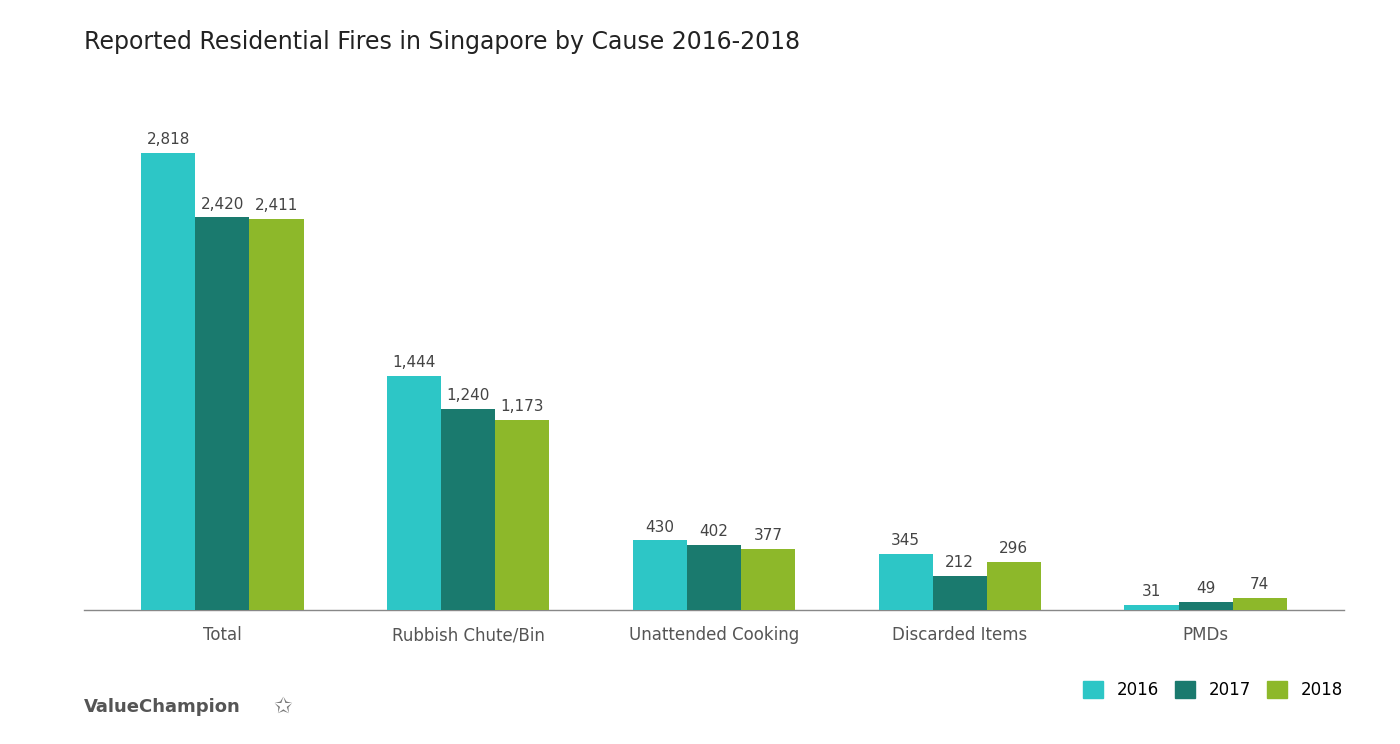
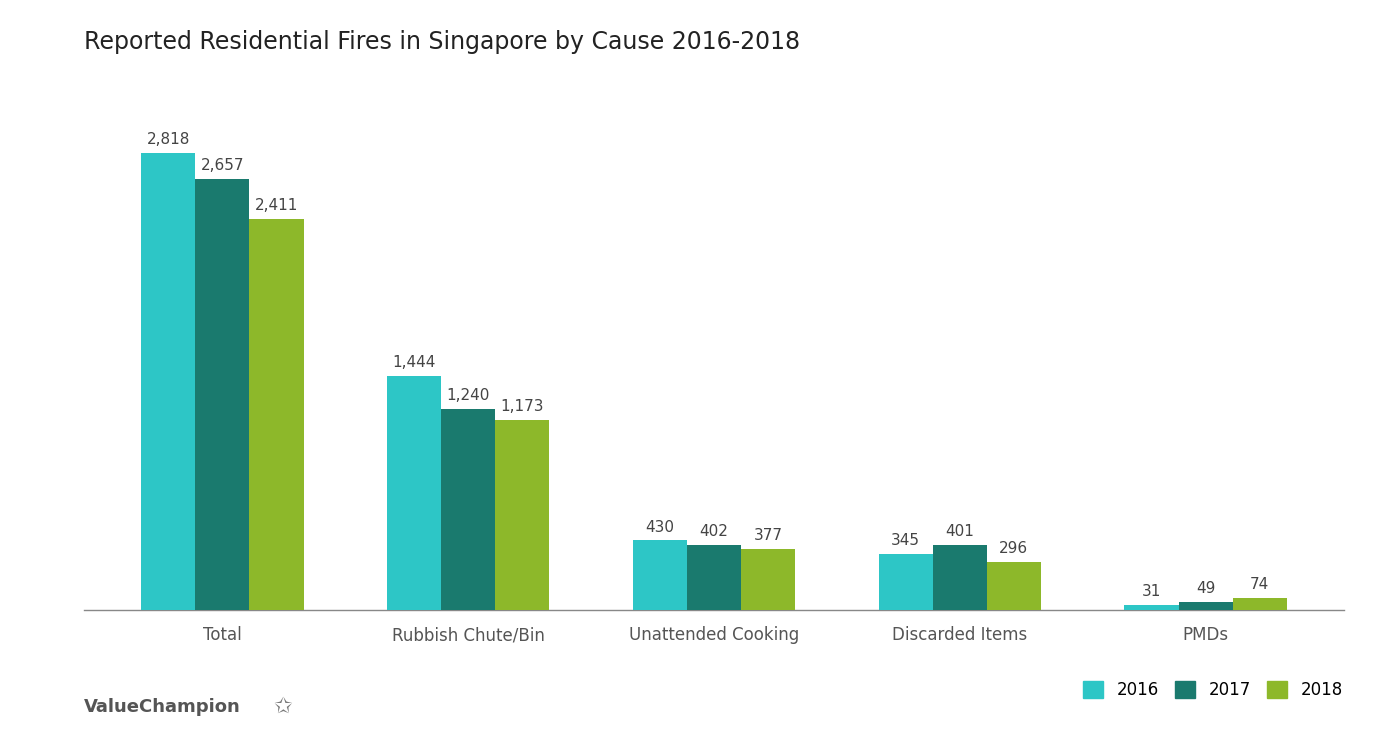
2017/Total: 2,420 -> 2,657
2017/Discarded Items: 212 -> 401
